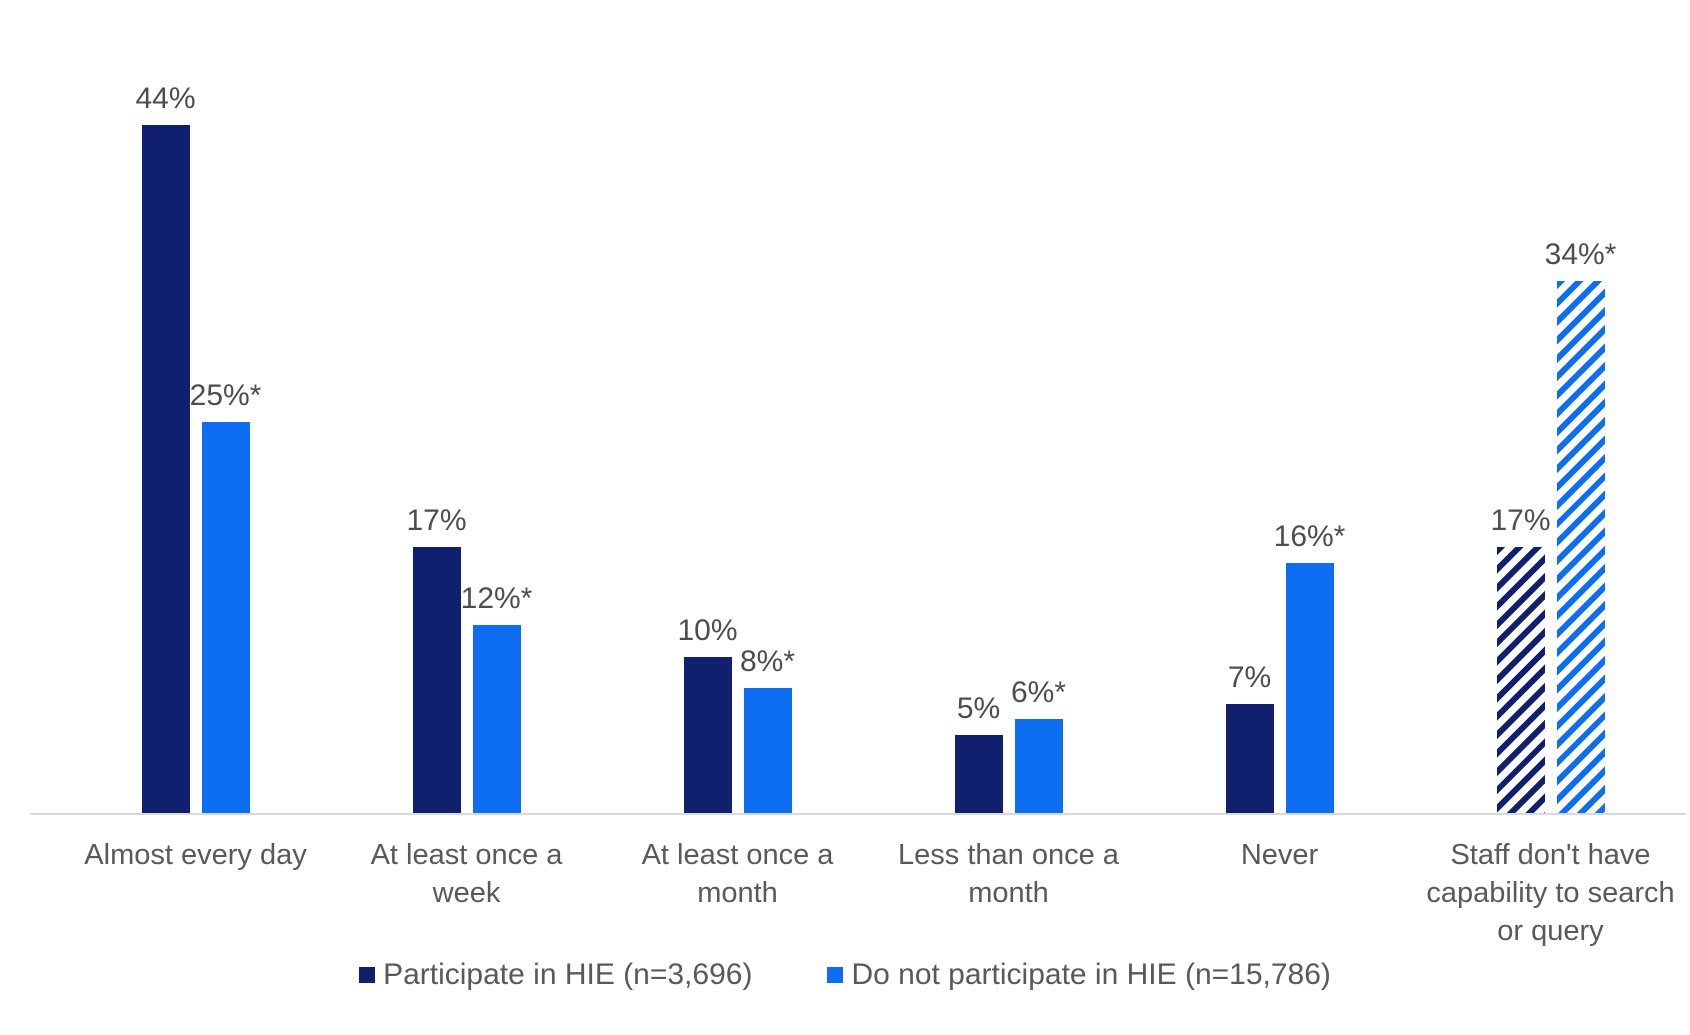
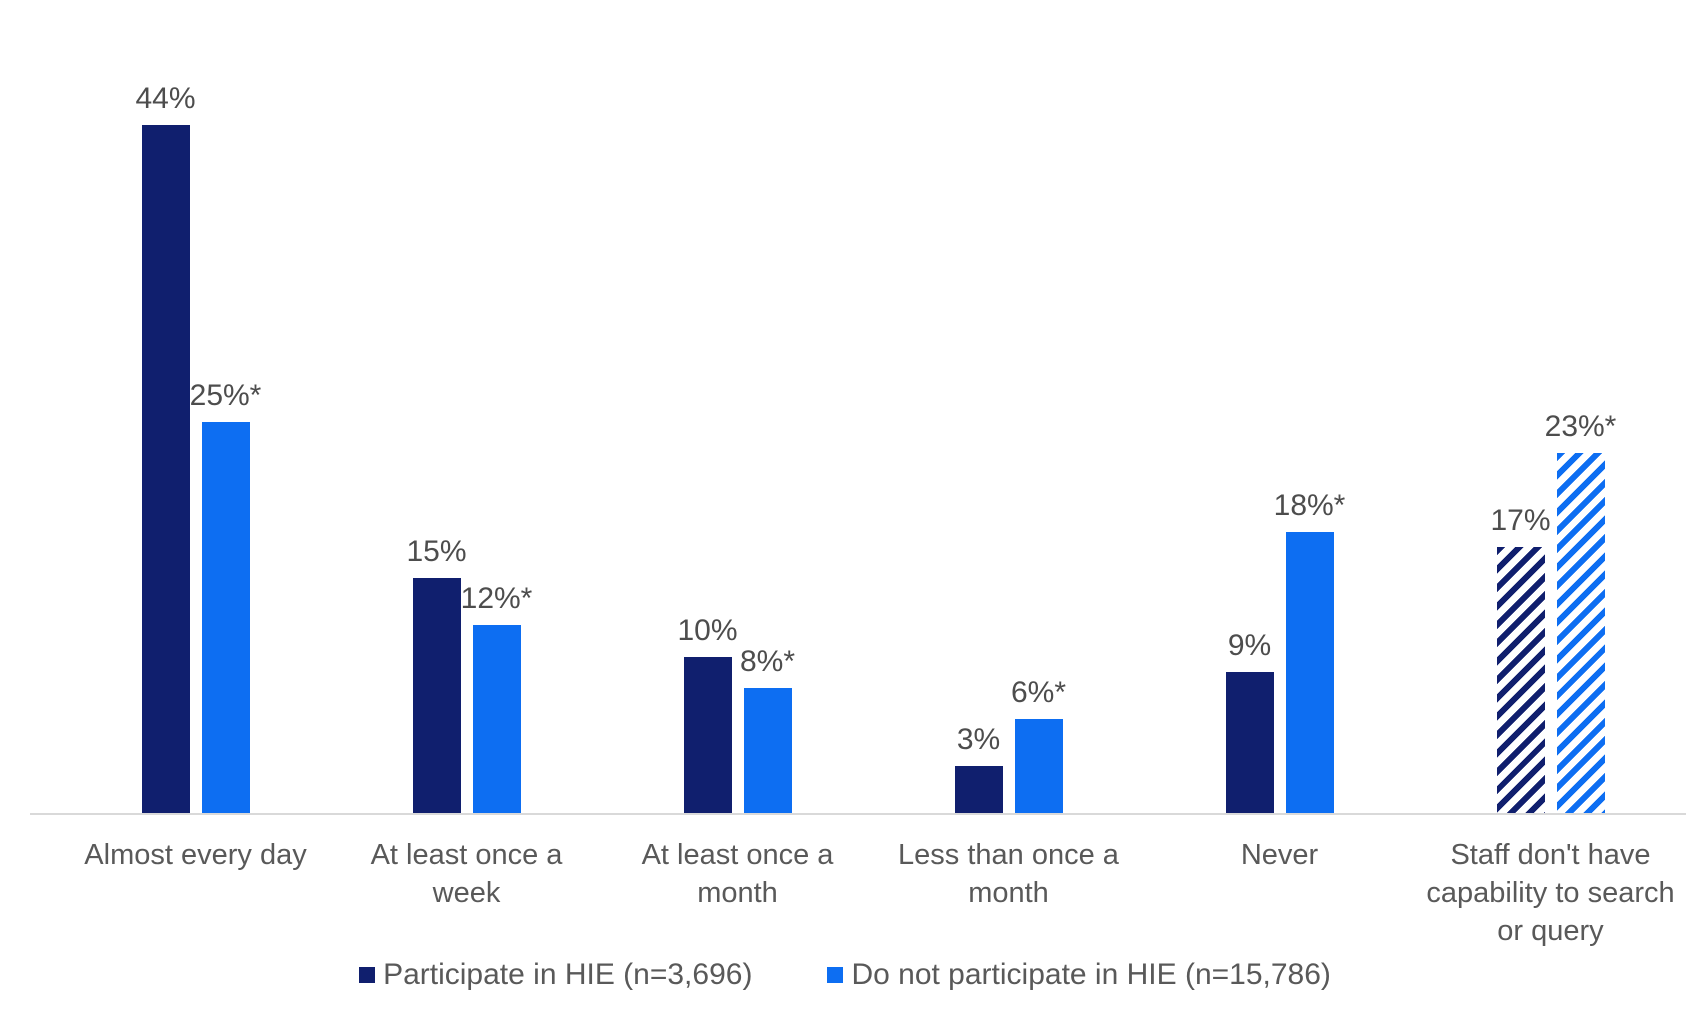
Participate in HIE (n=3,696)/At least once a week: 17% -> 15%
Participate in HIE (n=3,696)/Less than once a month: 5% -> 3%
Participate in HIE (n=3,696)/Never: 7% -> 9%
Do not participate in HIE (n=15,786)/Never: 16 -> 18
Do not participate in HIE (n=15,786)/Staff don't have capability to search or query: 34 -> 23
